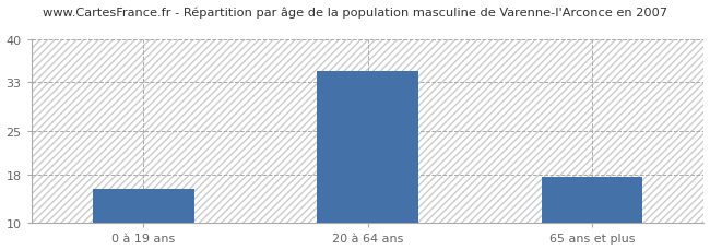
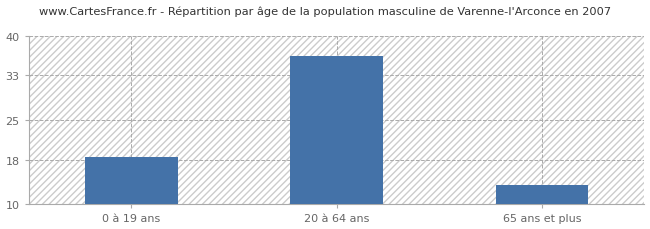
0 à 19 ans: 15.6 -> 18.5
20 à 64 ans: 34.8 -> 36.5
65 ans et plus: 17.6 -> 13.5
